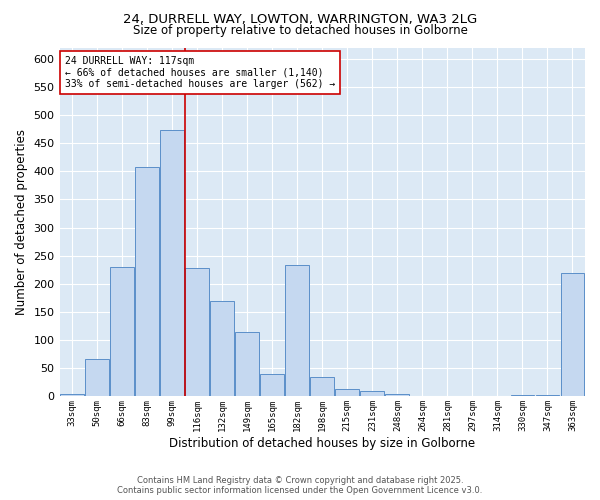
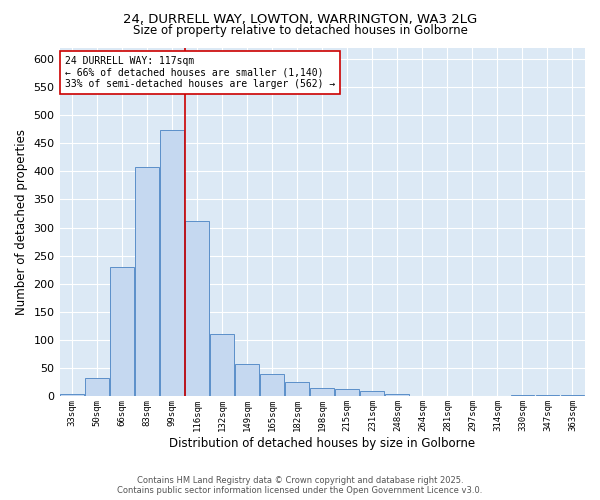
50sqm: 66 -> 32
116sqm: 228 -> 312
132sqm: 170 -> 111
149sqm: 114 -> 57
182sqm: 234 -> 26
198sqm: 34 -> 15
363sqm: 220 -> 3
